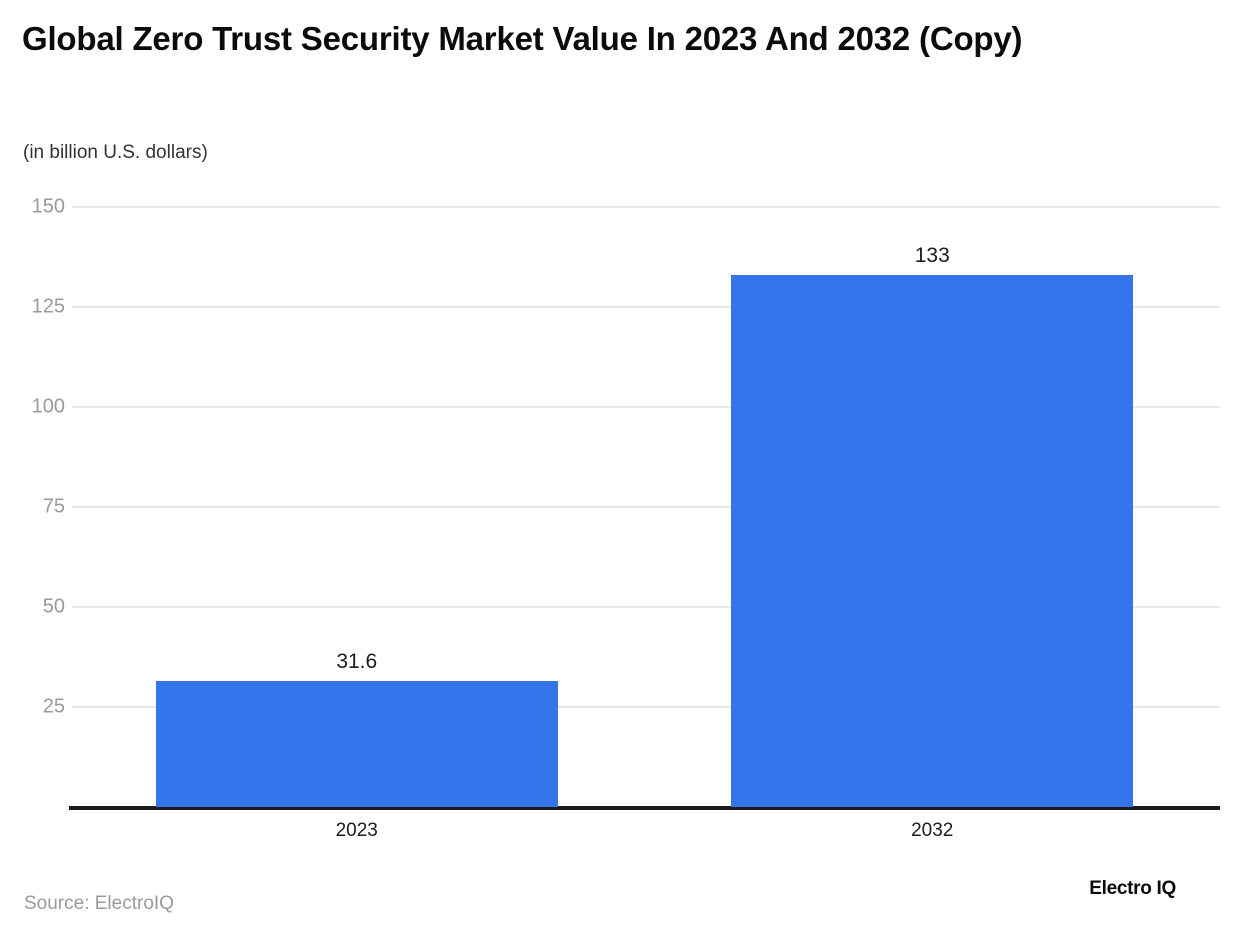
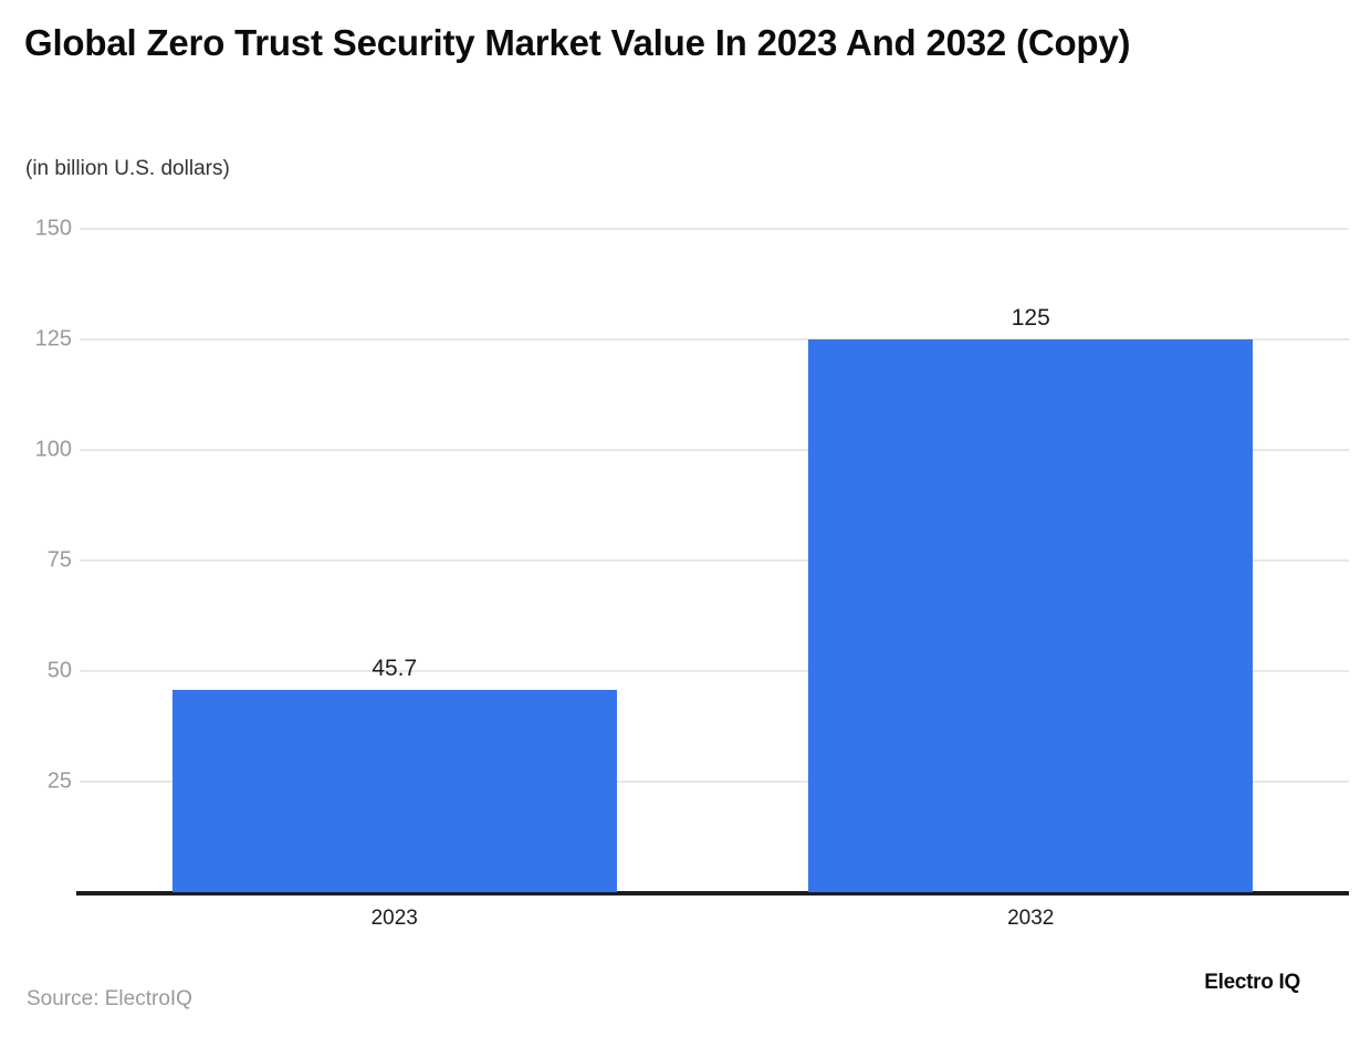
2023: 31.6 -> 45.7
2032: 133 -> 125
